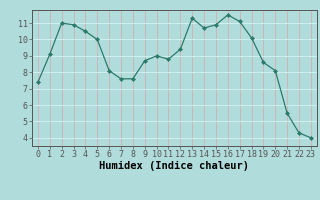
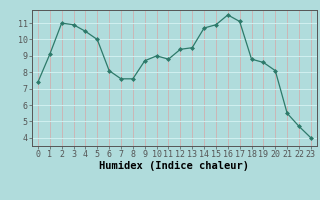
13: 11.3 -> 9.5
18: 10.1 -> 8.8
22: 4.3 -> 4.7
